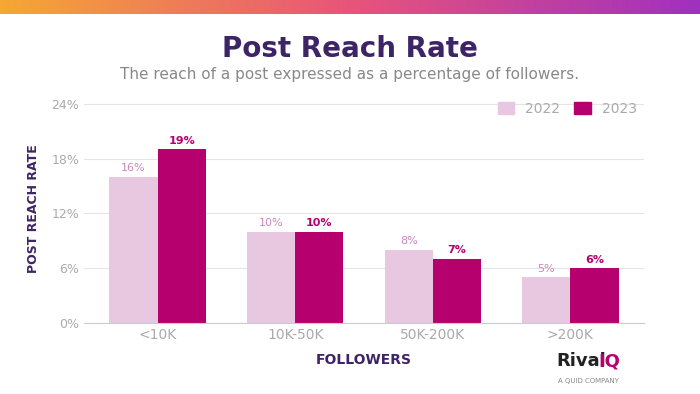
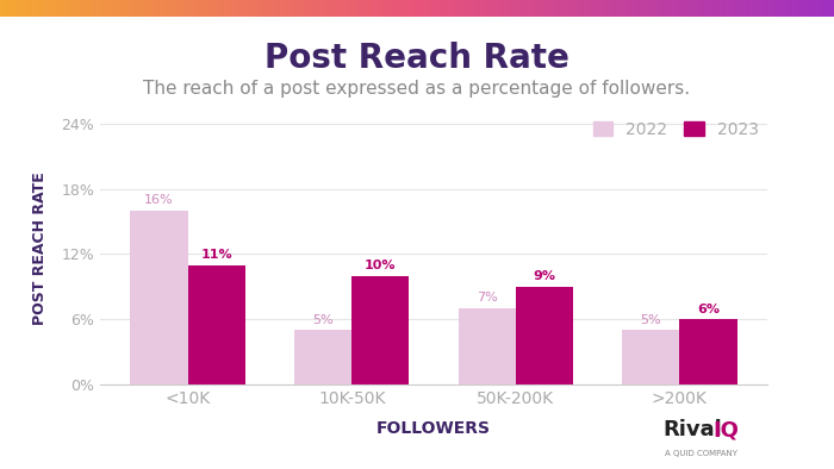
2023/<10K: 19% -> 11%
2022/10K-50K: 10% -> 5%
2022/50K-200K: 8% -> 7%
2023/50K-200K: 7% -> 9%
